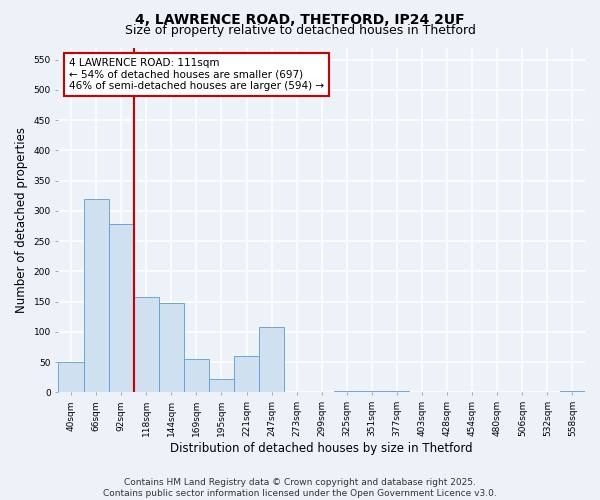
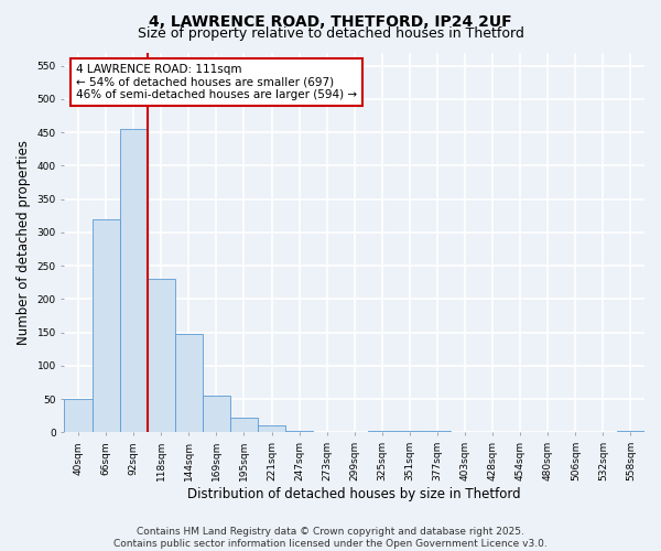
92sqm: 278 -> 455
118sqm: 158 -> 230
221sqm: 60 -> 10
247sqm: 108 -> 3
